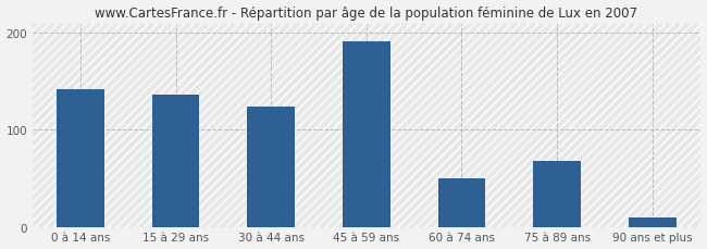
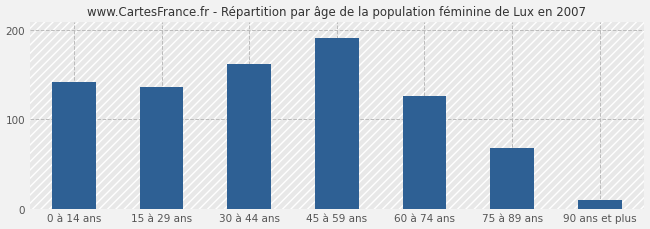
30 à 44 ans: 124 -> 162
60 à 74 ans: 50 -> 126
